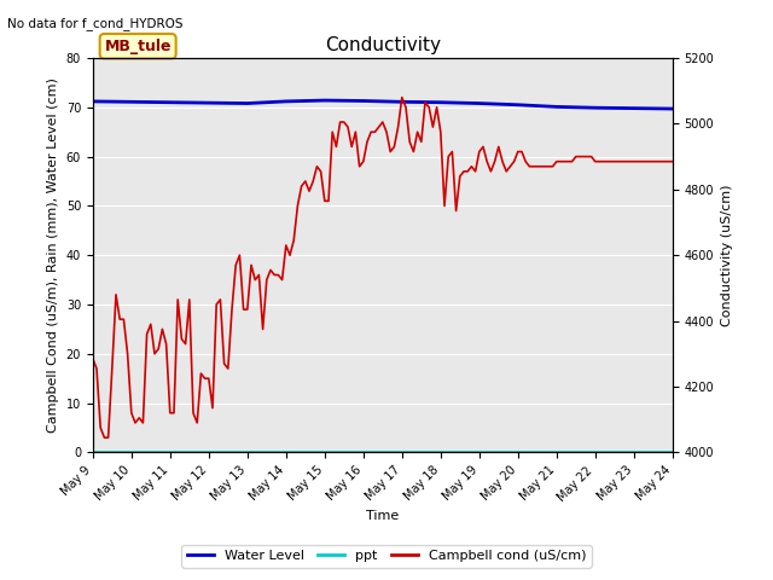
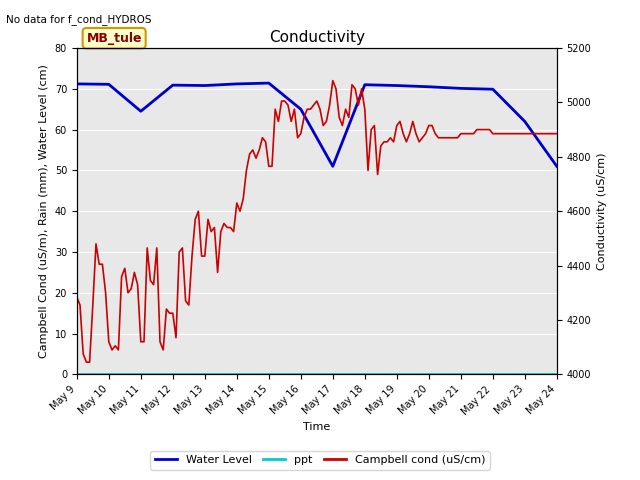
Water Level/May 11: 71.0 -> 64.5
Water Level/May 16: 71.3 -> 65.0
Water Level/May 17: 71.1 -> 51.0
Water Level/May 23: 69.8 -> 62.0
Water Level/May 24: 69.7 -> 51.0
